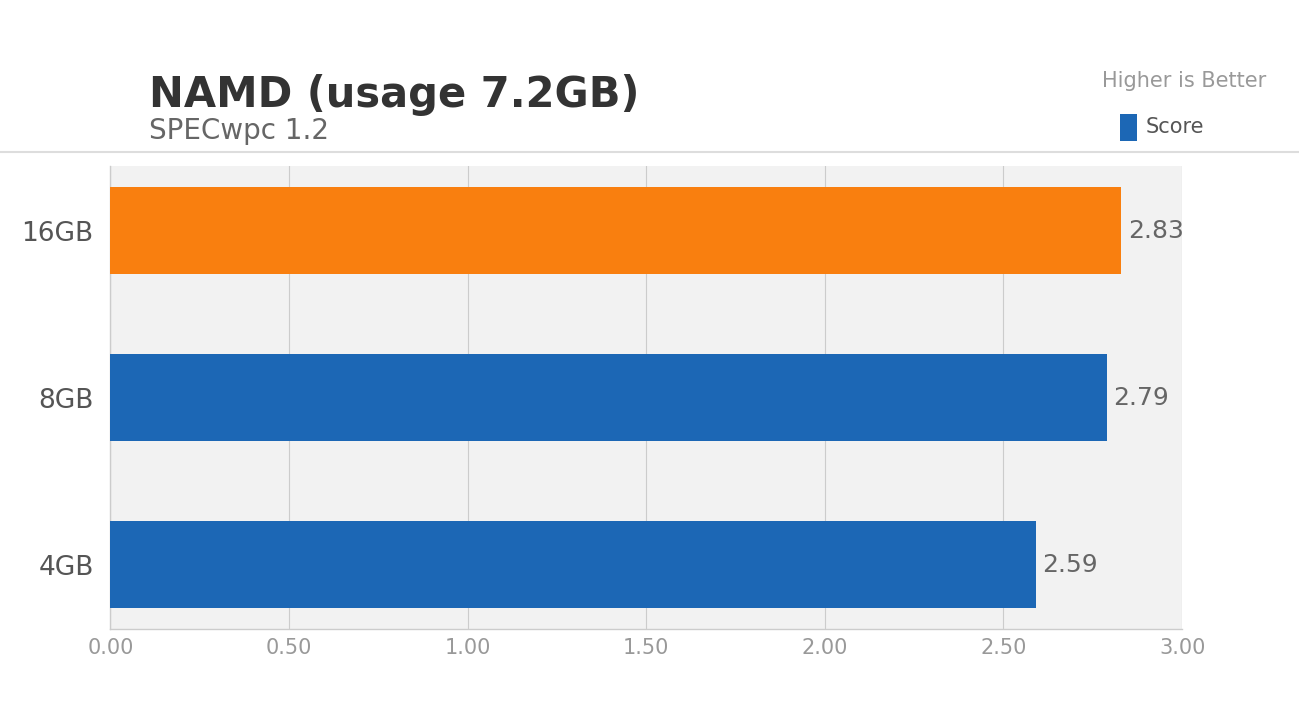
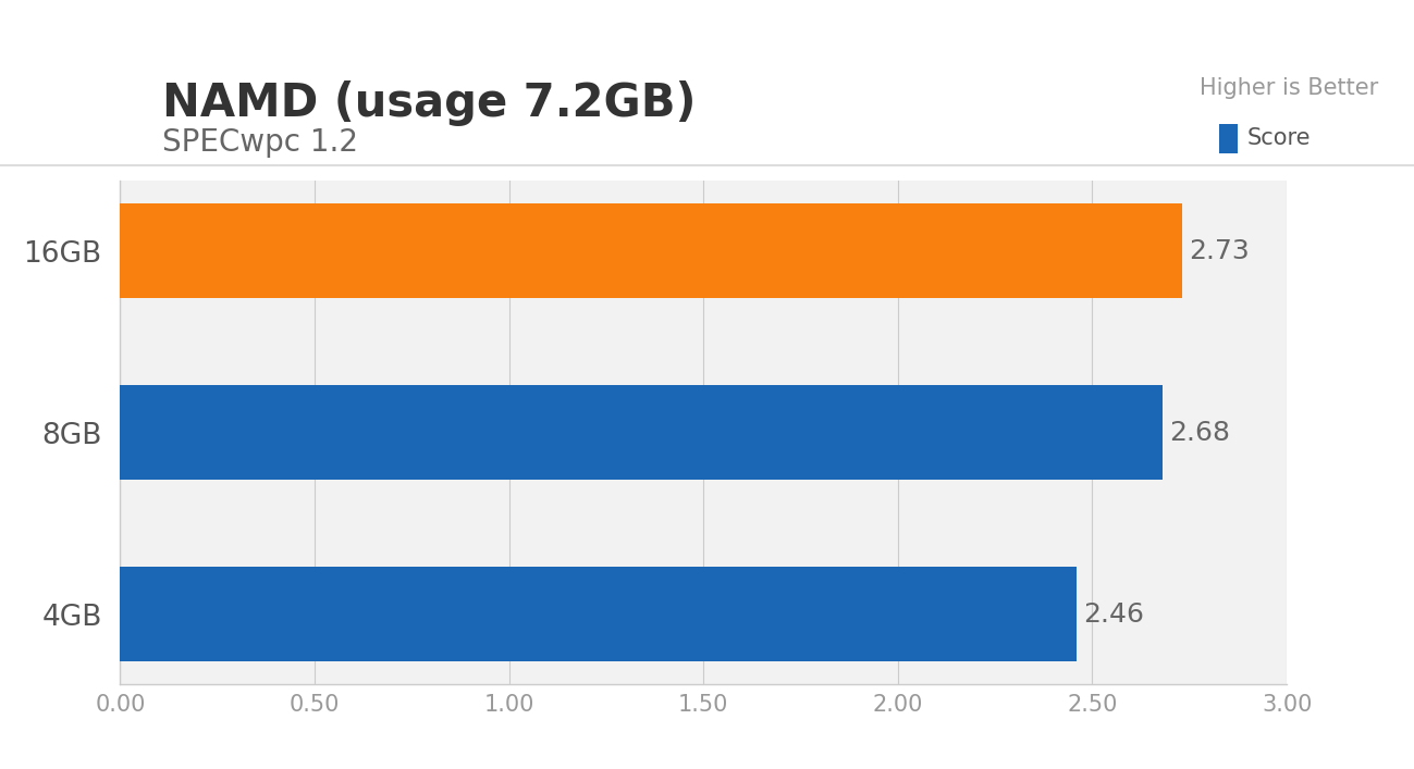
16GB: 2.83 -> 2.73
8GB: 2.79 -> 2.68
4GB: 2.59 -> 2.46
